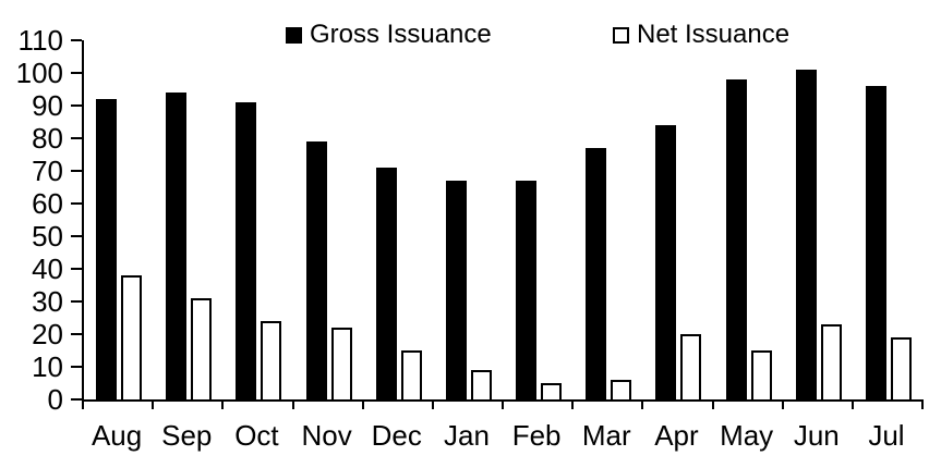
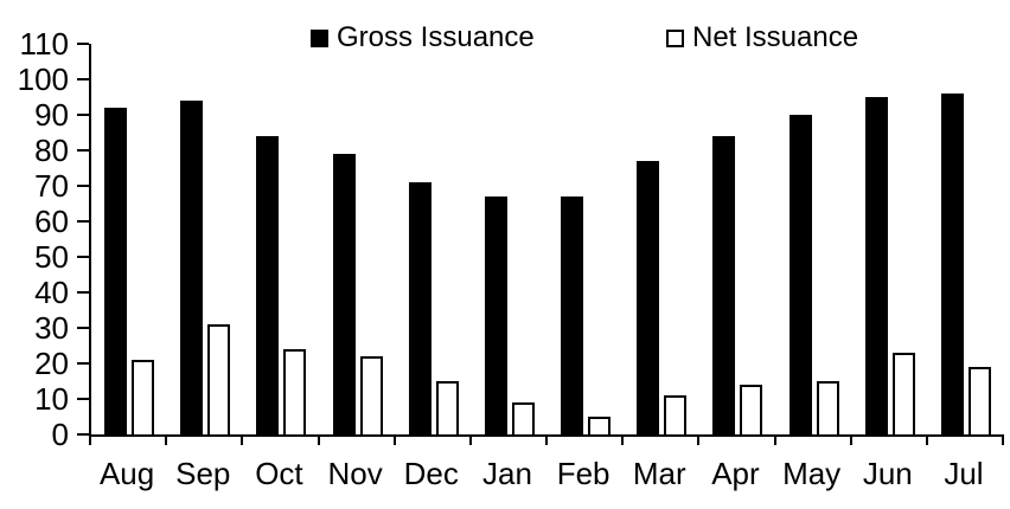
Net Issuance/Aug: 38 -> 21
Gross Issuance/Oct: 91 -> 84
Net Issuance/Mar: 6 -> 11
Net Issuance/Apr: 20 -> 14
Gross Issuance/May: 98 -> 90
Gross Issuance/Jun: 101 -> 95
